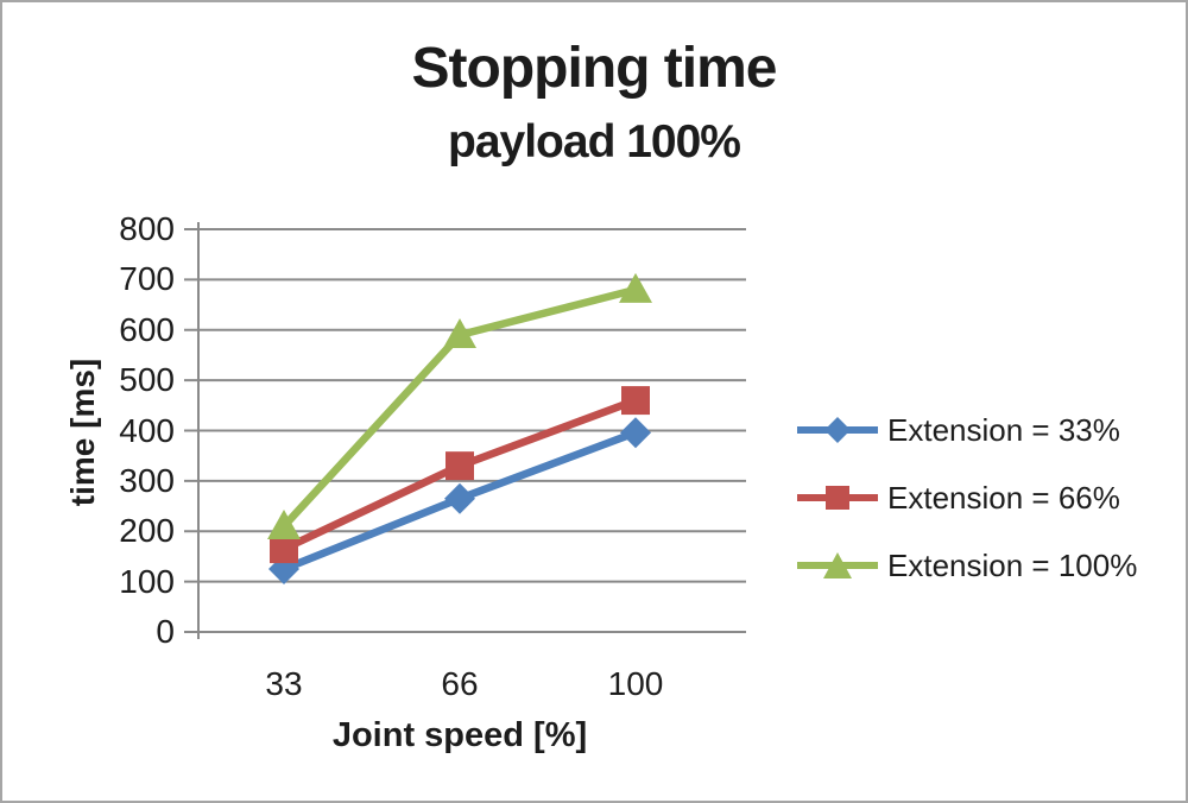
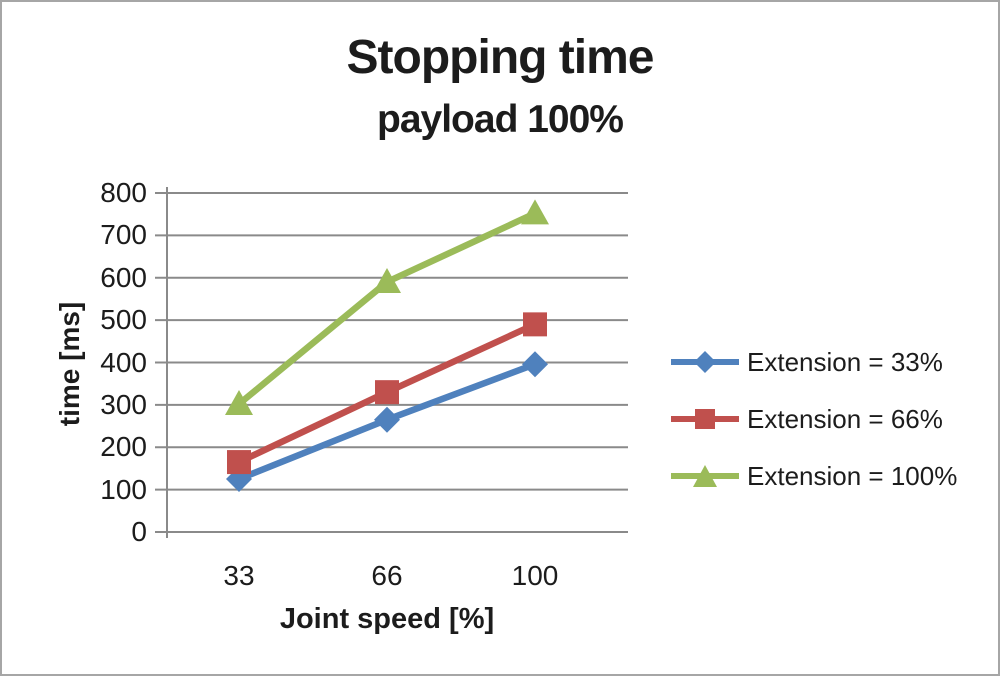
Extension = 100%/33: 210 -> 300
Extension = 66%/100: 460 -> 490
Extension = 100%/100: 680 -> 750
